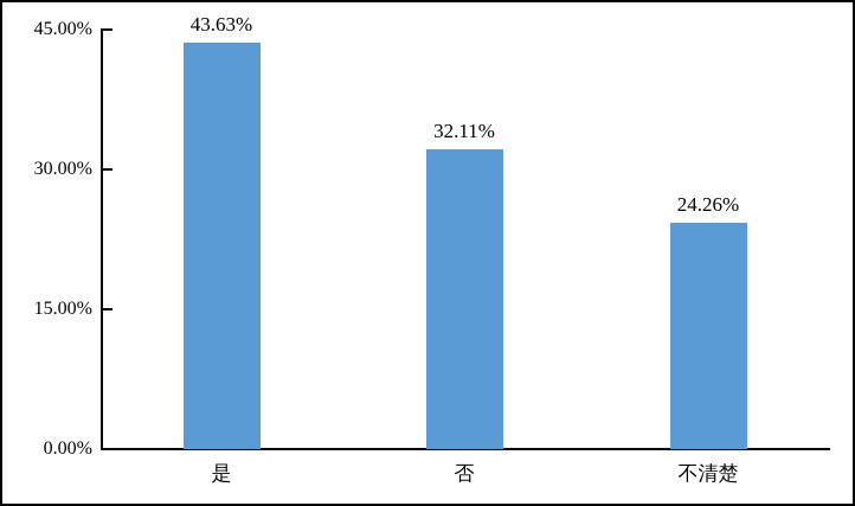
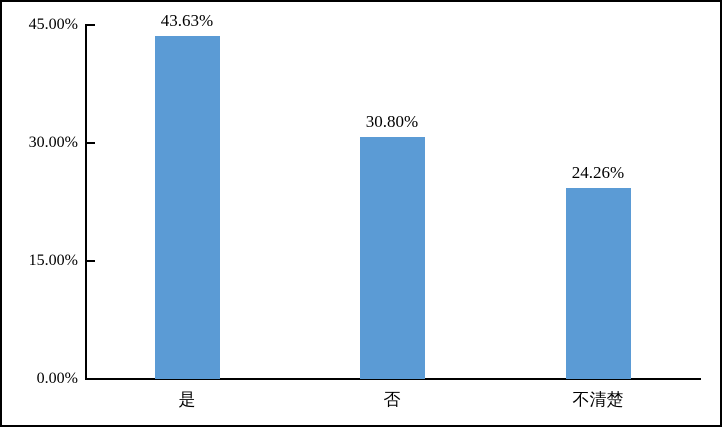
否: 32.11% -> 30.80%
